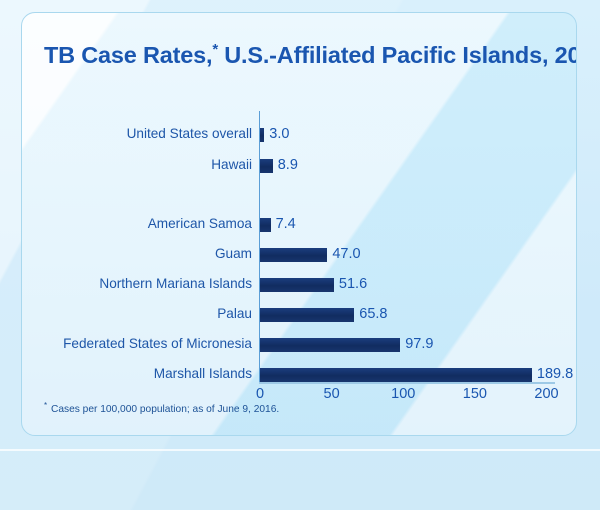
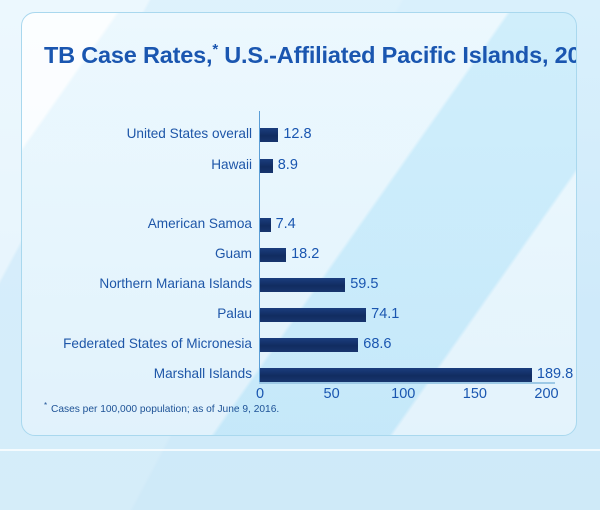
United States overall: 3.0 -> 12.8
Guam: 47.0 -> 18.2
Northern Mariana Islands: 51.6 -> 59.5
Palau: 65.8 -> 74.1
Federated States of Micronesia: 97.9 -> 68.6
